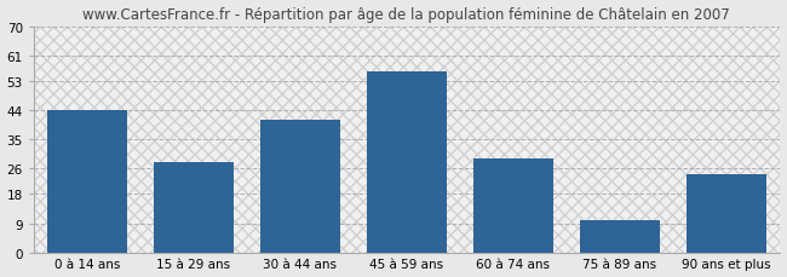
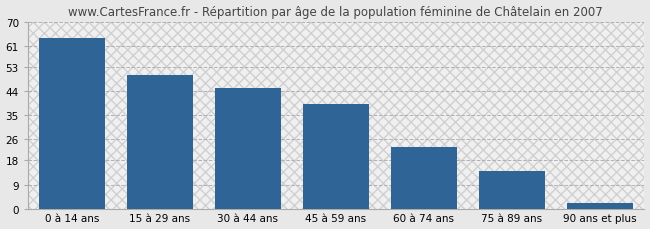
0 à 14 ans: 44 -> 64
15 à 29 ans: 28 -> 50
30 à 44 ans: 41 -> 45
45 à 59 ans: 56 -> 39
60 à 74 ans: 29 -> 23
75 à 89 ans: 10 -> 14
90 ans et plus: 24 -> 2
